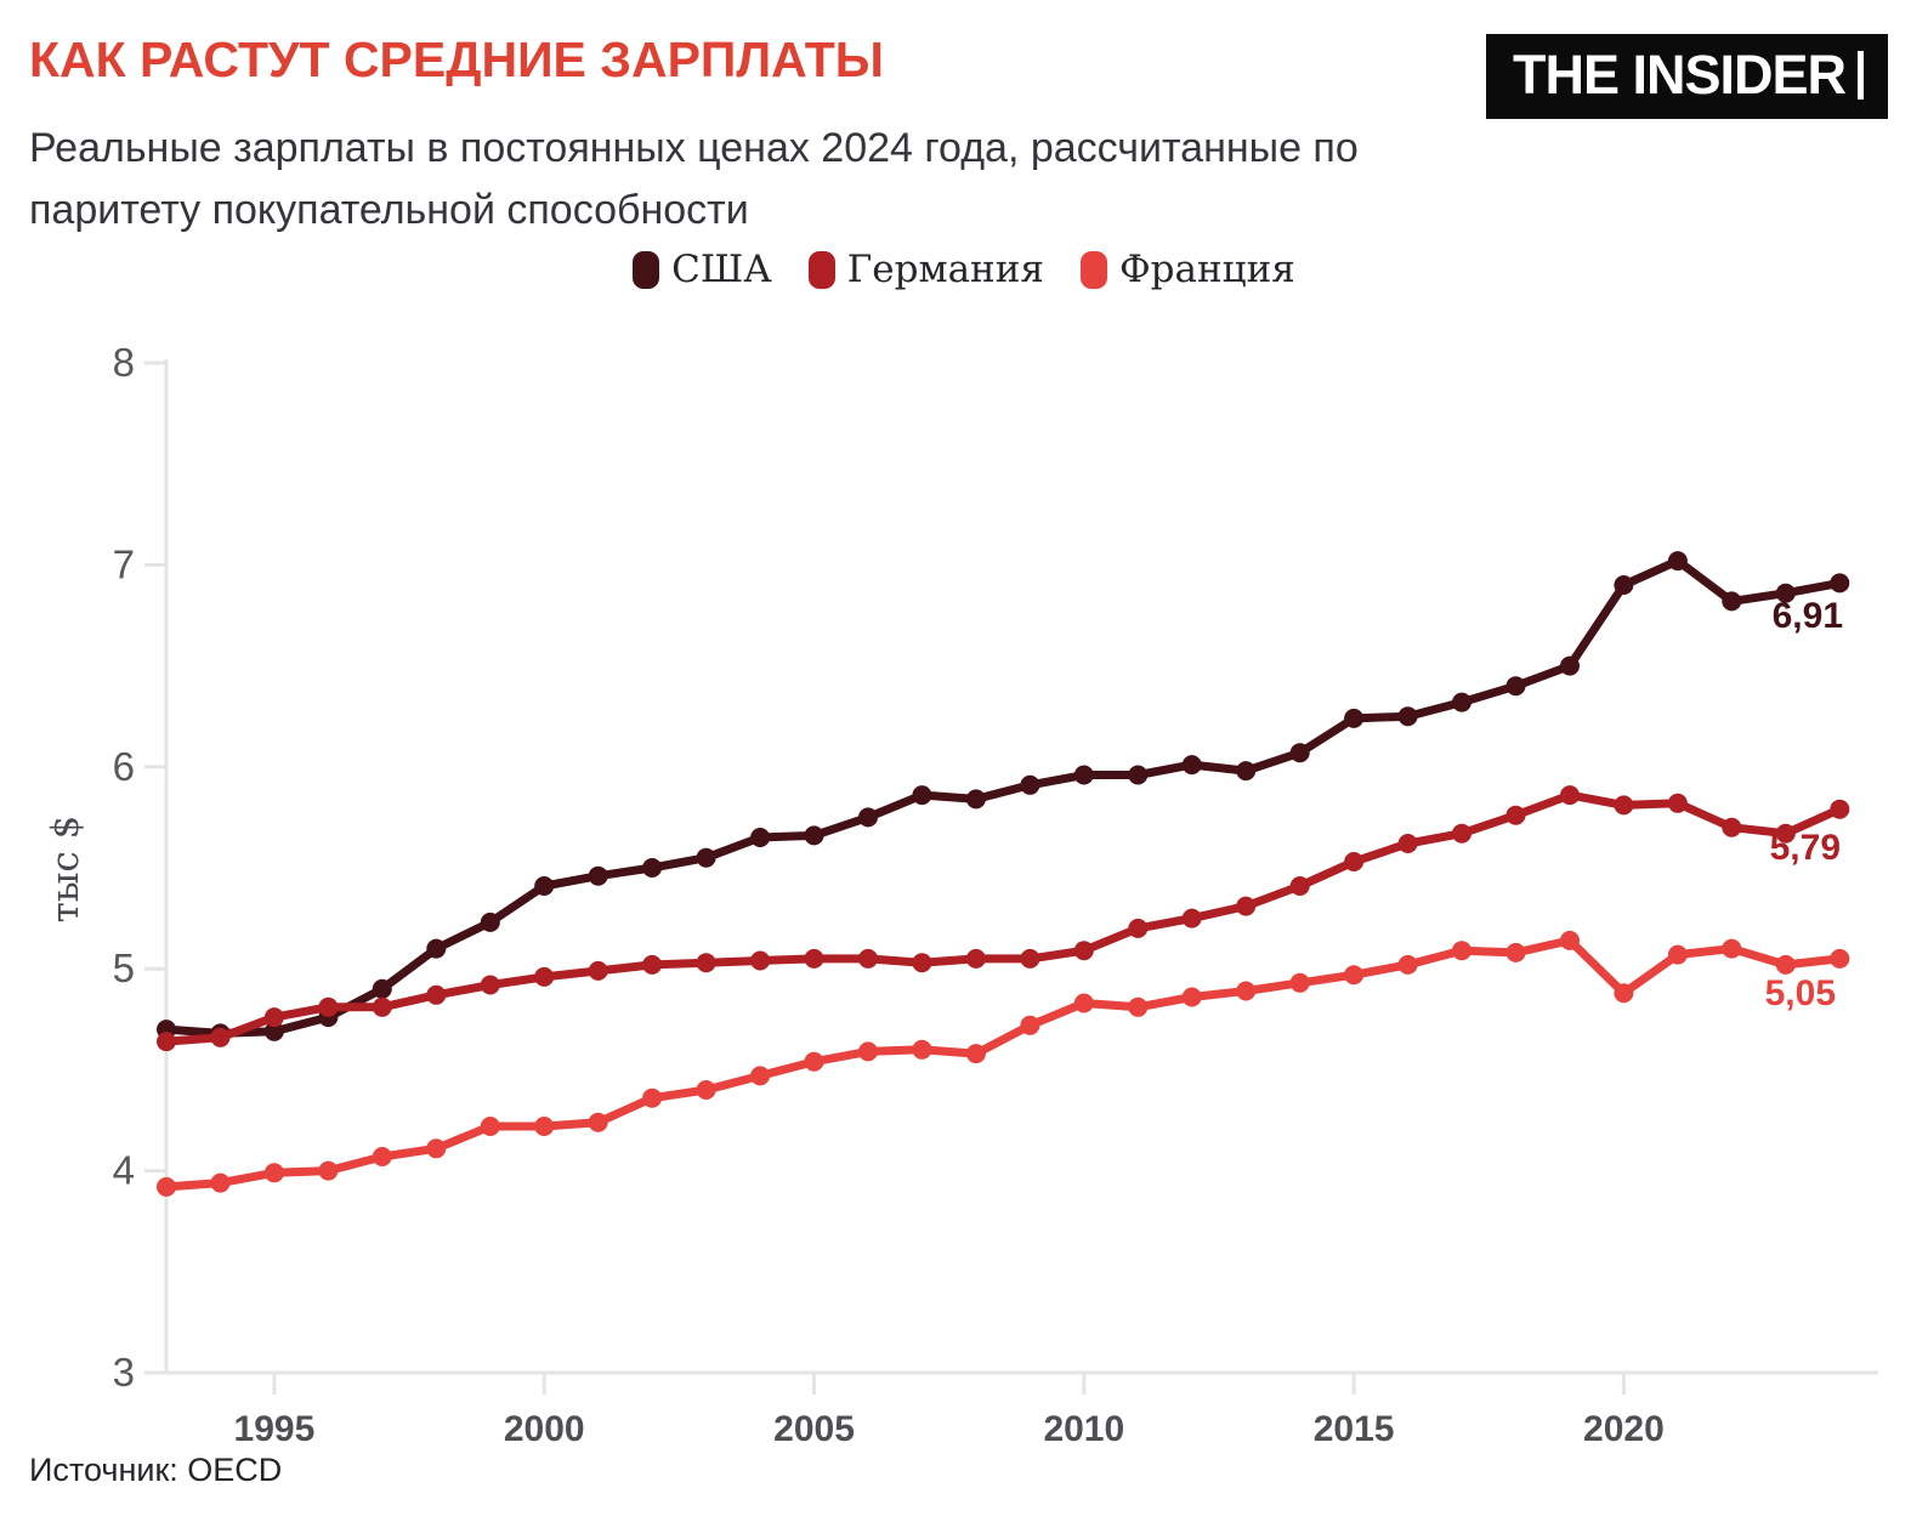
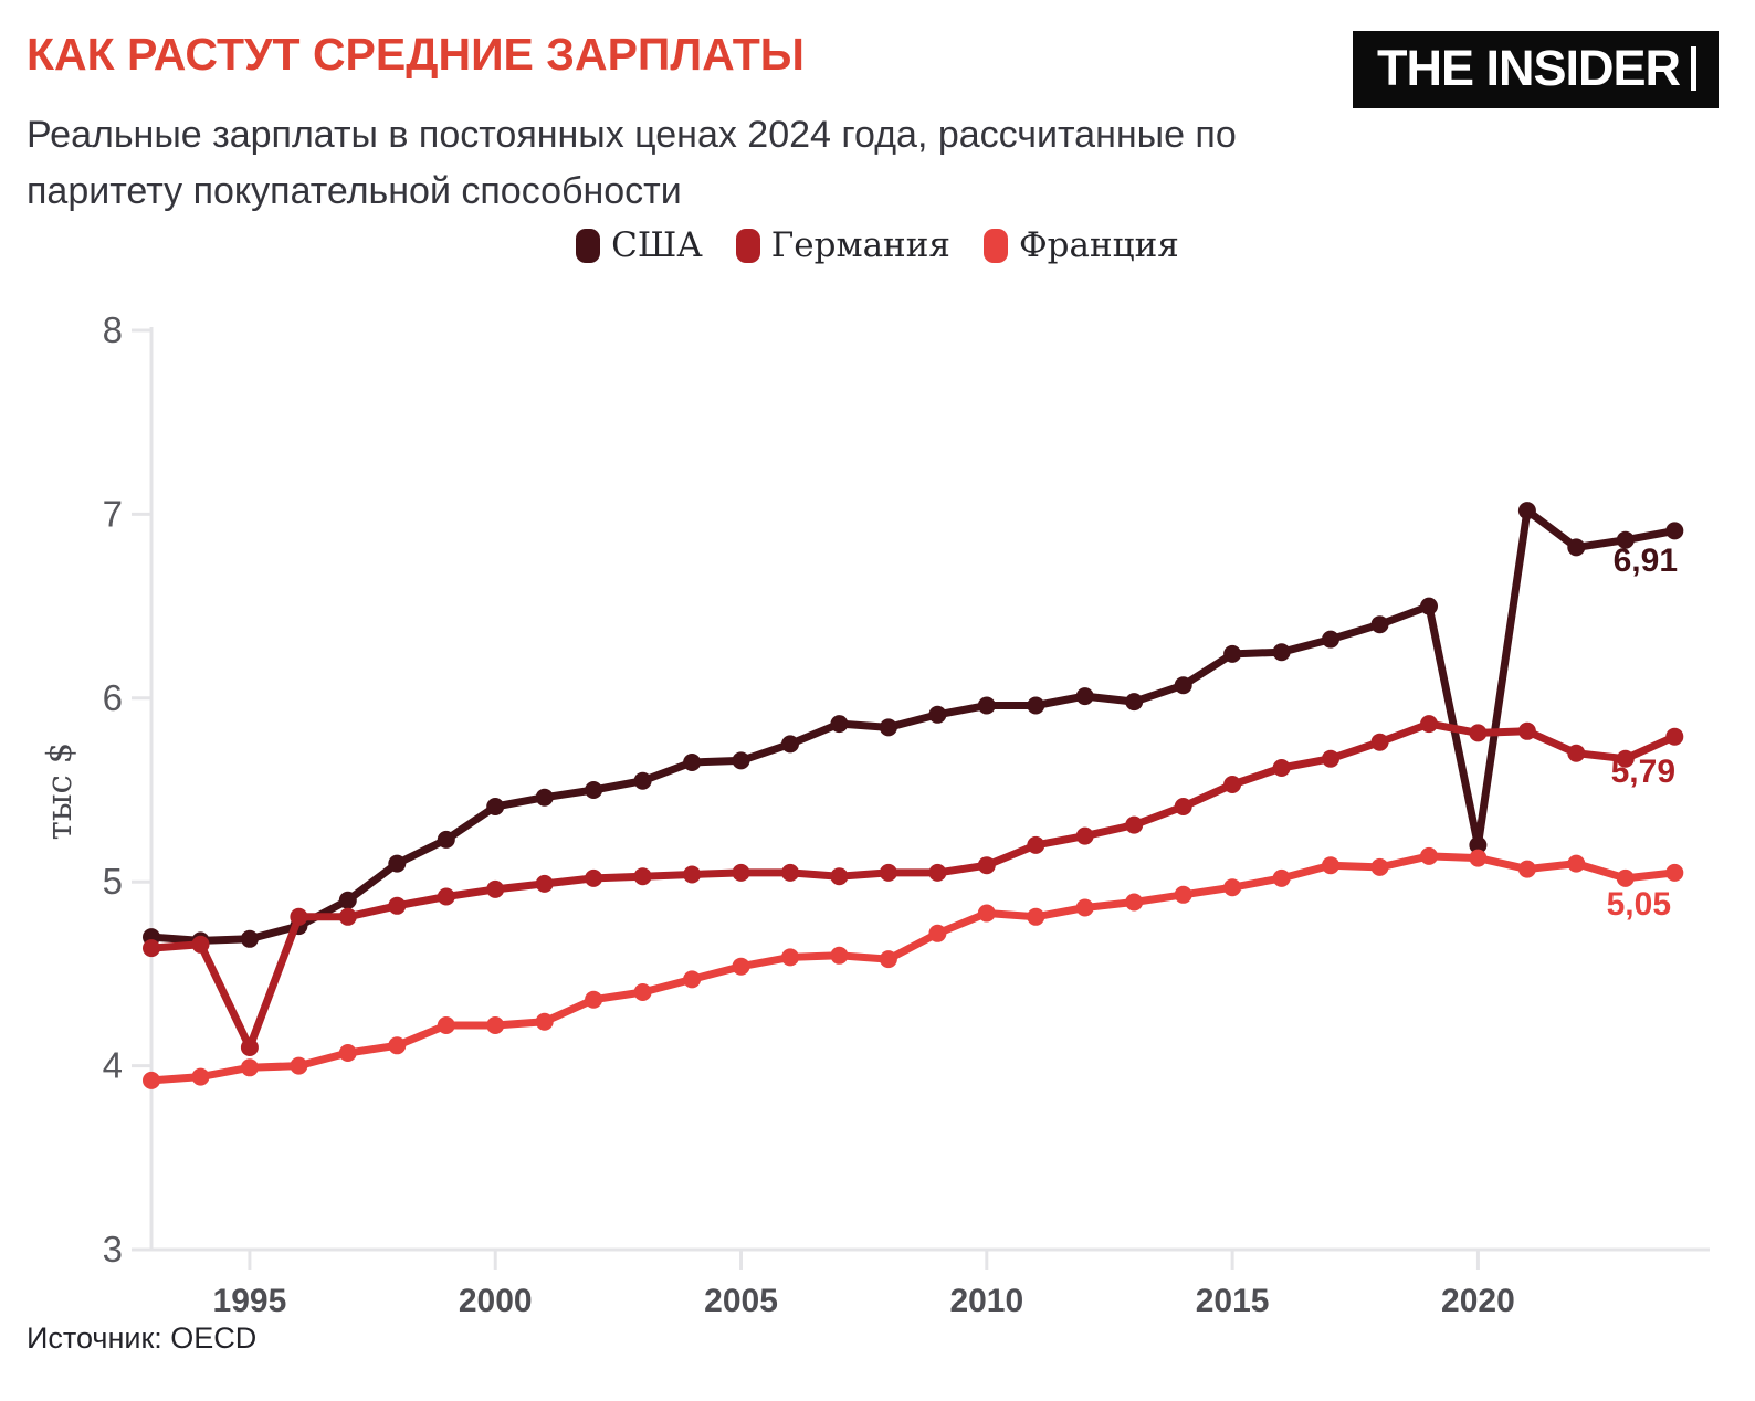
Германия/1995: 4.76 -> 4.10
США/2020: 6.90 -> 5.20
Франция/2020: 4.88 -> 5.13
